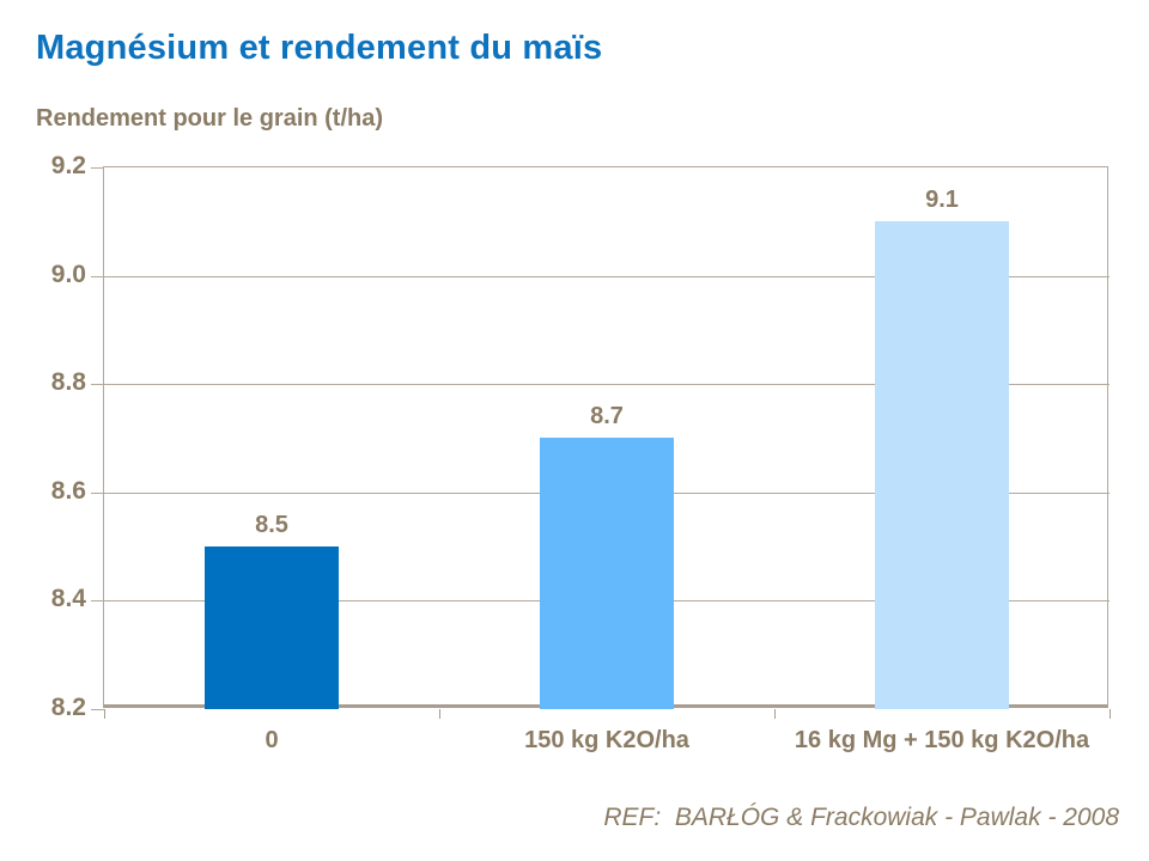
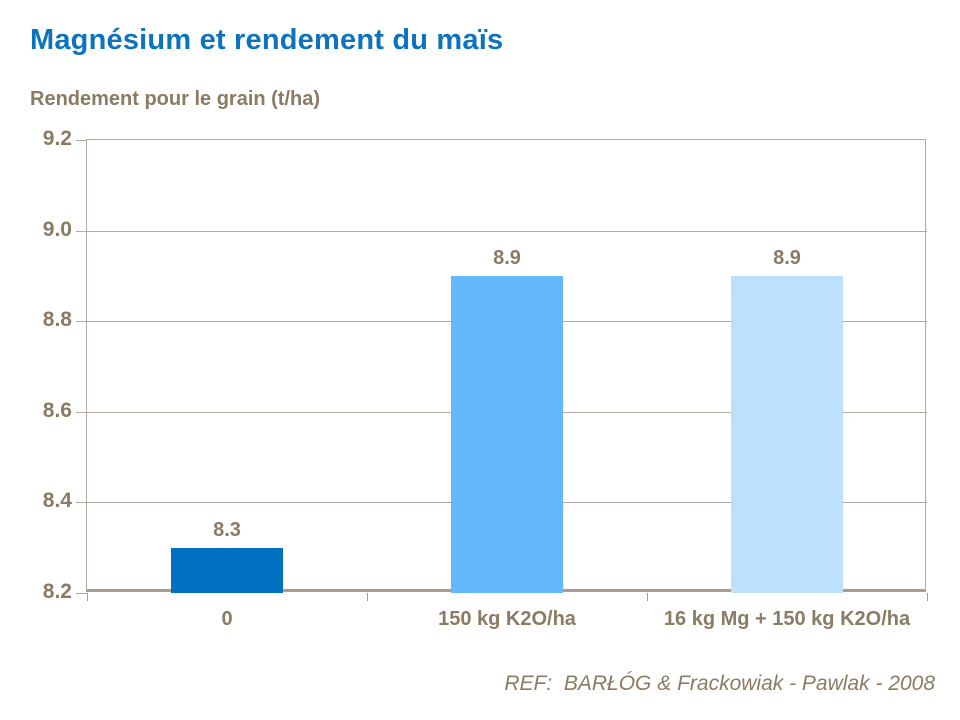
0: 8.5 -> 8.3
150 kg K2O/ha: 8.7 -> 8.9
16 kg Mg + 150 kg K2O/ha: 9.1 -> 8.9
